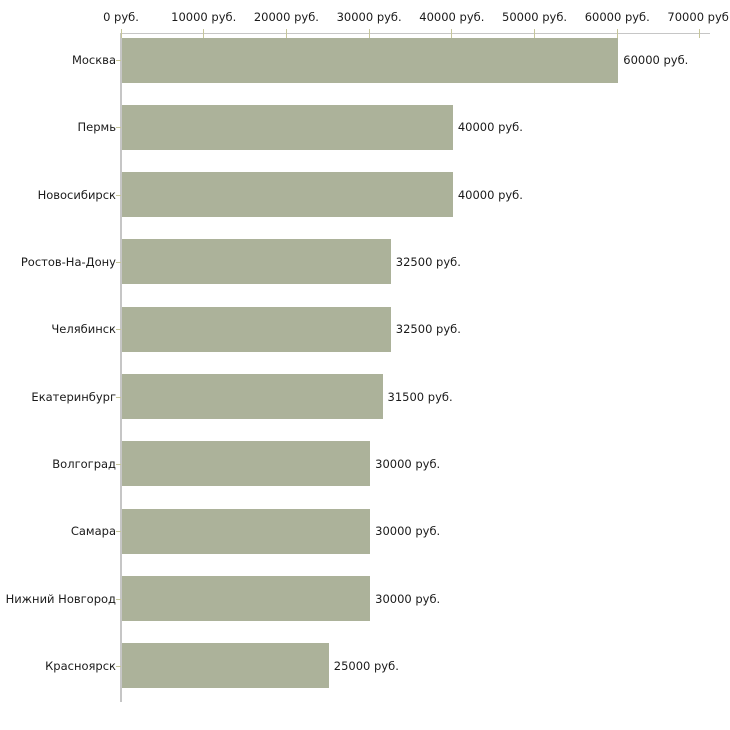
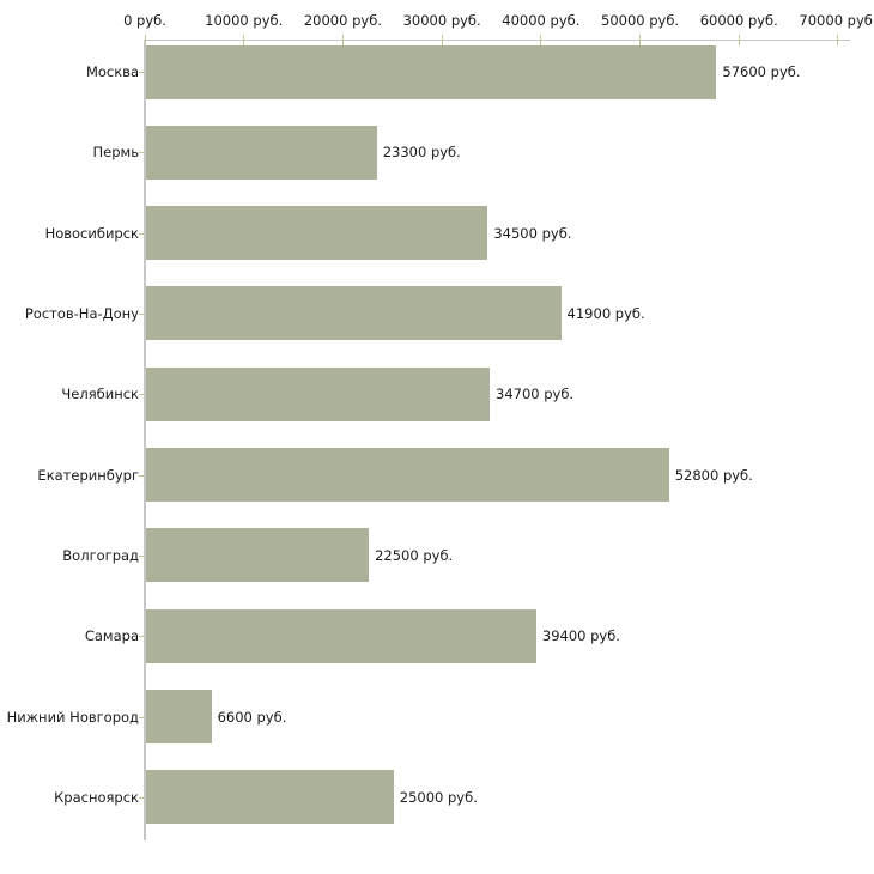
Москва: 60000 -> 57600
Пермь: 40000 -> 23300
Новосибирск: 40000 -> 34500
Ростов-На-Дону: 32500 -> 41900
Челябинск: 32500 -> 34700
Екатеринбург: 31500 -> 52800
Волгоград: 30000 -> 22500
Самара: 30000 -> 39400
Нижний Новгород: 30000 -> 6600
